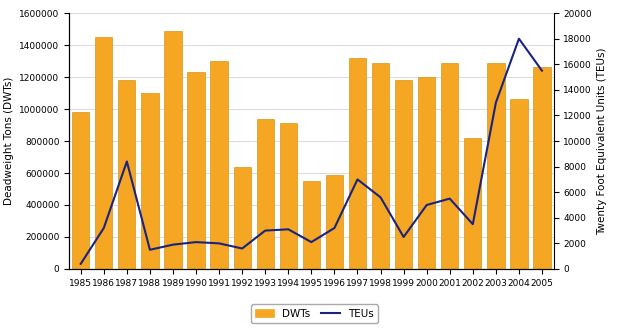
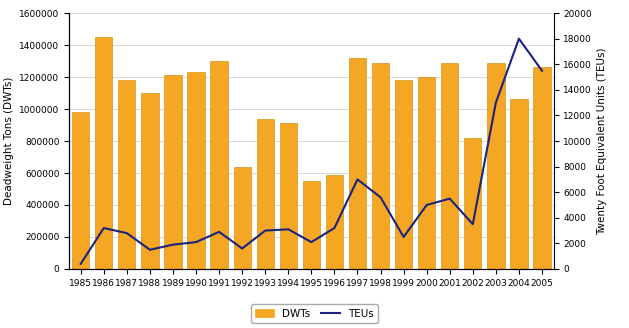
TEUs/1987: 8400 -> 2800
DWTs/1989: 1490000 -> 1210000
TEUs/1991: 2000 -> 2900
